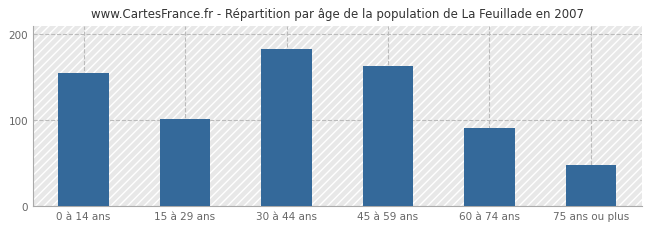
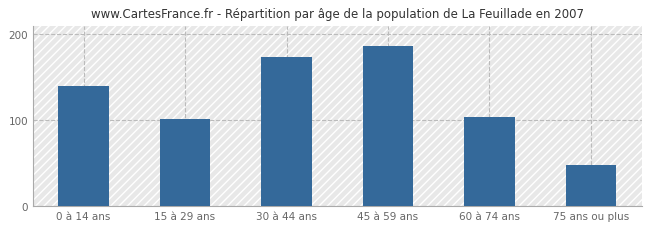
0 à 14 ans: 155 -> 140
30 à 44 ans: 183 -> 174
45 à 59 ans: 163 -> 186
60 à 74 ans: 91 -> 104
